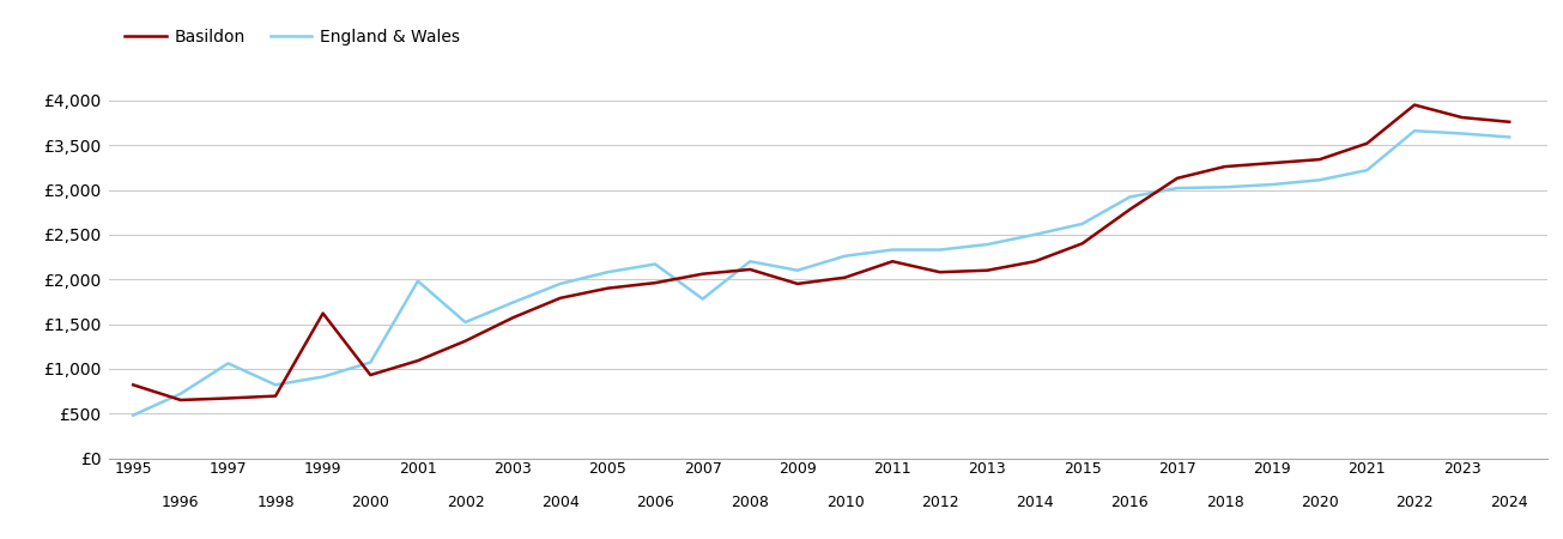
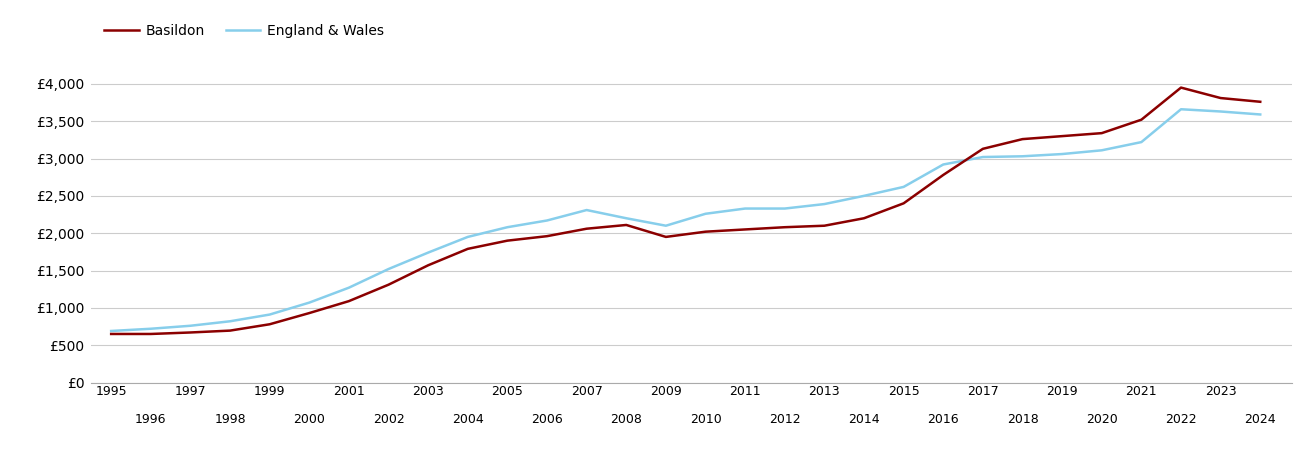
Basildon/1995: £820 -> £650
England & Wales/1995: £480 -> £690
England & Wales/1997: £1,060 -> £760
Basildon/1999: £1,620 -> £780
England & Wales/2001: £1,980 -> £1,270
England & Wales/2007: £1,780 -> £2,310
Basildon/2011: £2,200 -> £2,050
